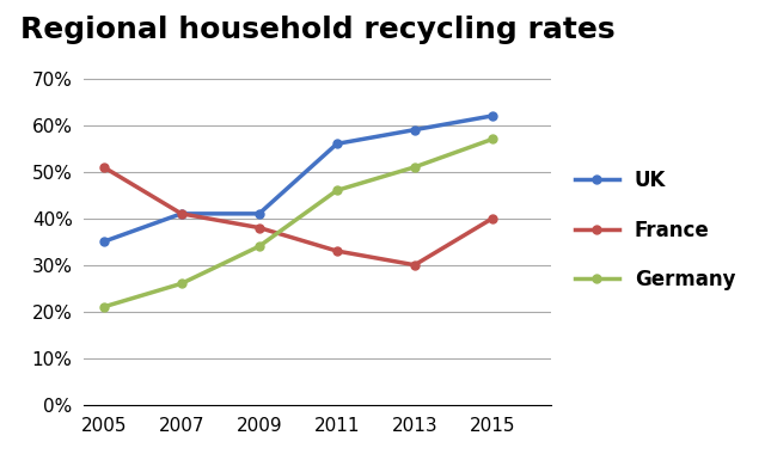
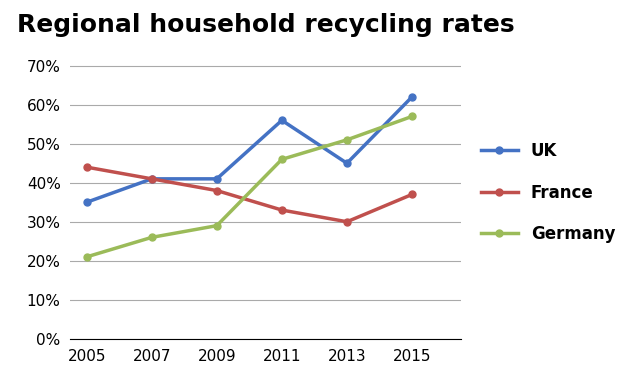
France/2005: 51% -> 44%
Germany/2009: 34% -> 29%
UK/2013: 59% -> 45%
France/2015: 40% -> 37%
